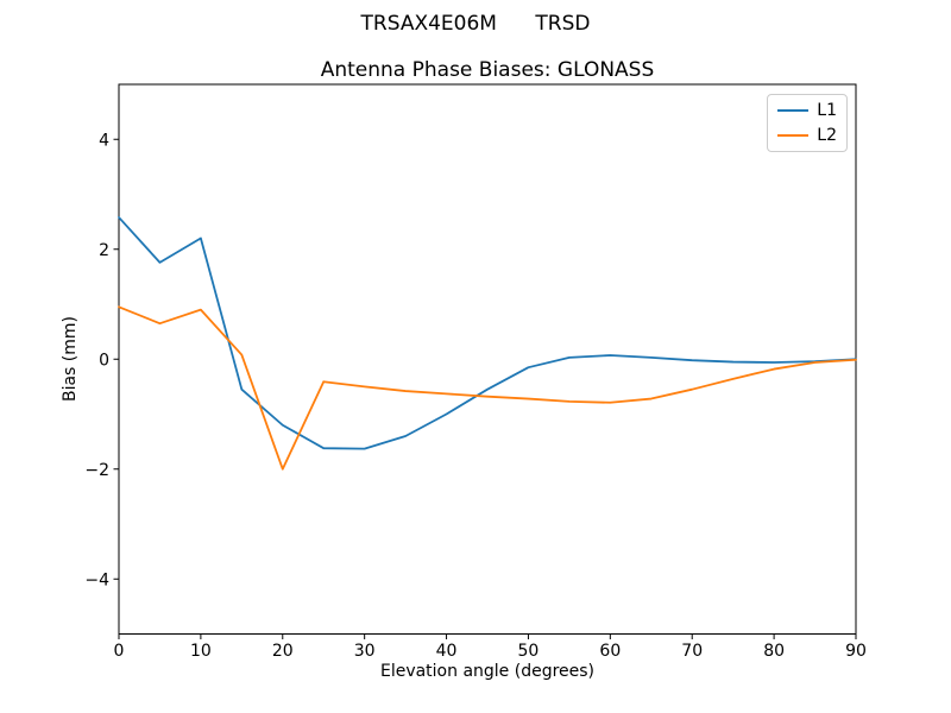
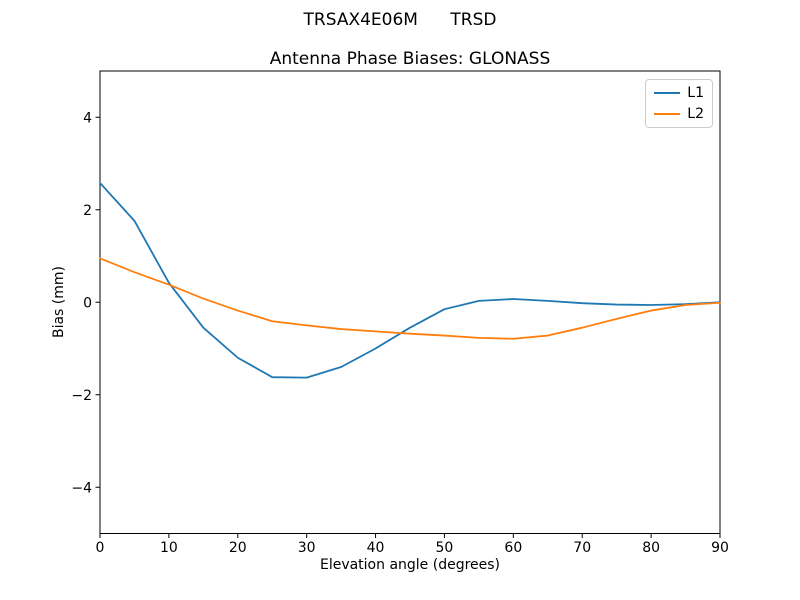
L1/10: 2.2 -> 0.4
L2/10: 0.9 -> 0.4
L2/20: -2.0 -> -0.2
